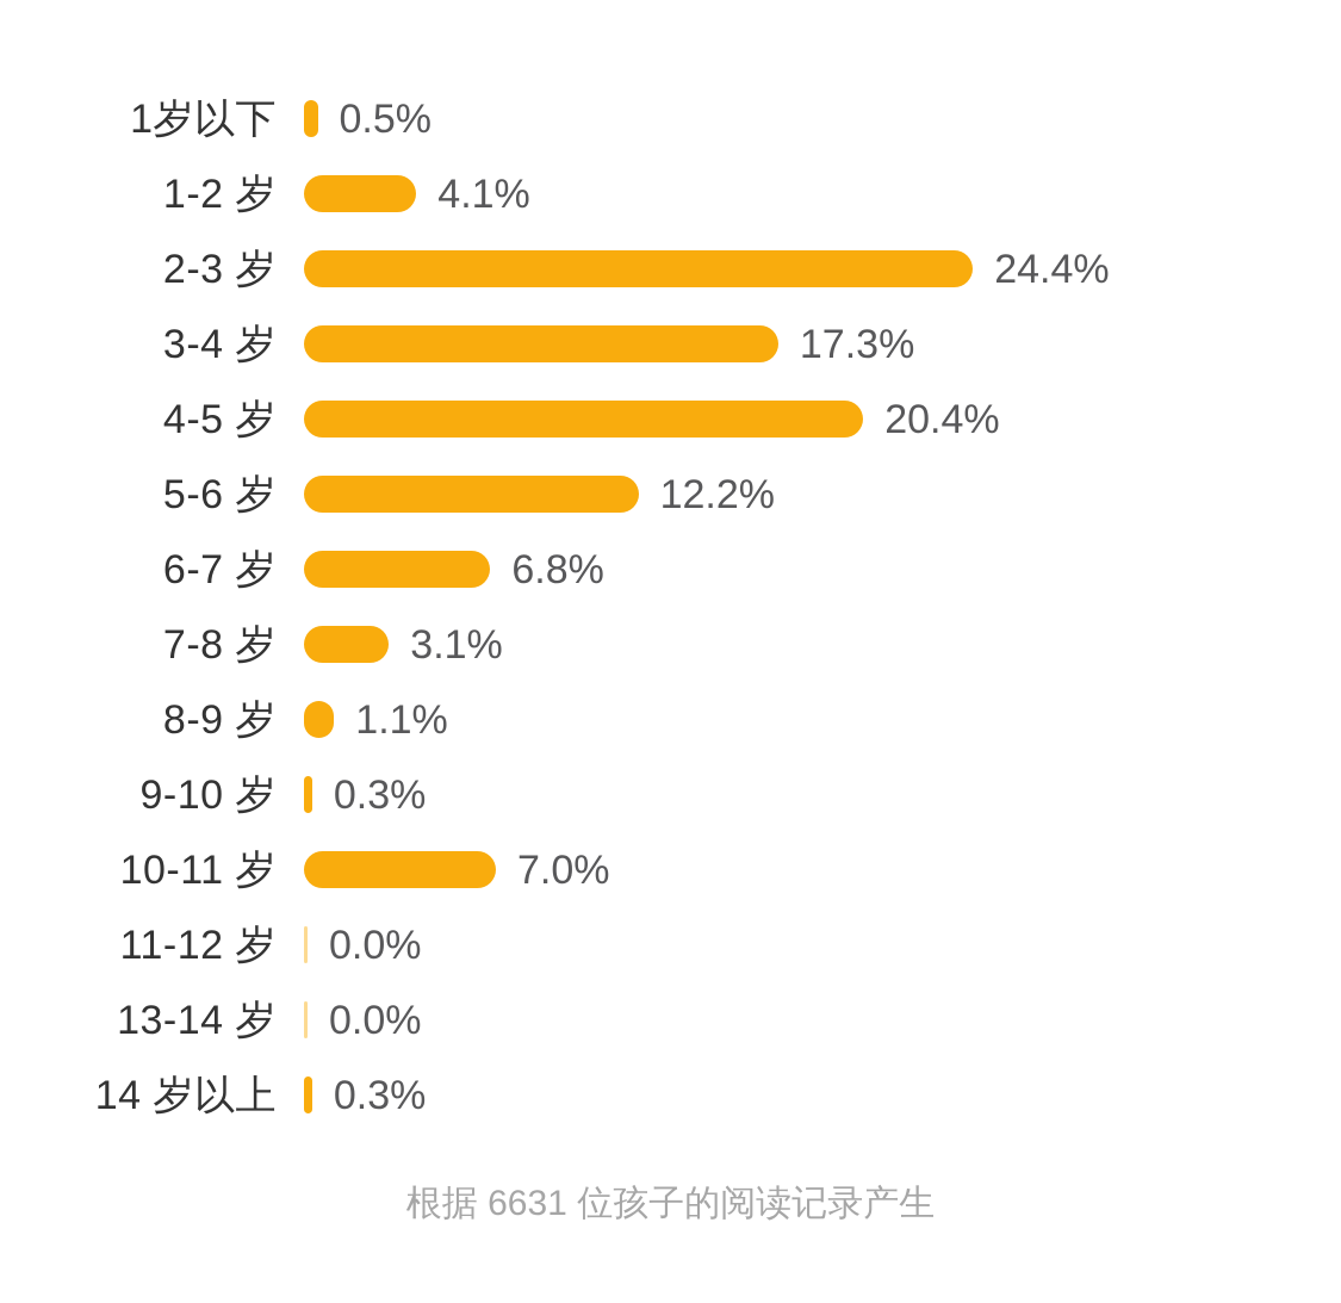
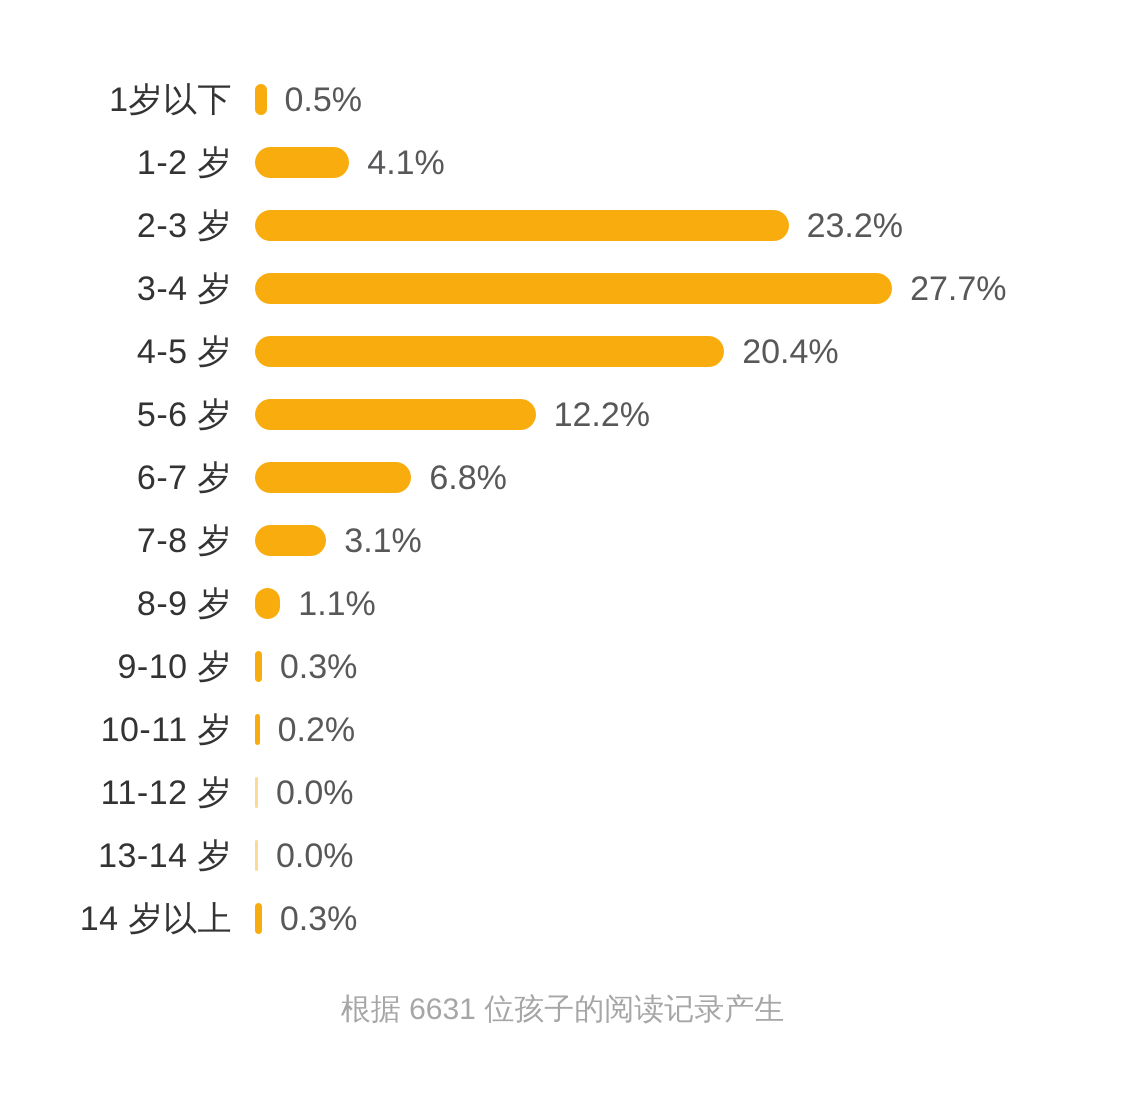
2-3 岁: 24.4% -> 23.2%
3-4 岁: 17.3% -> 27.7%
10-11 岁: 7.0% -> 0.2%
